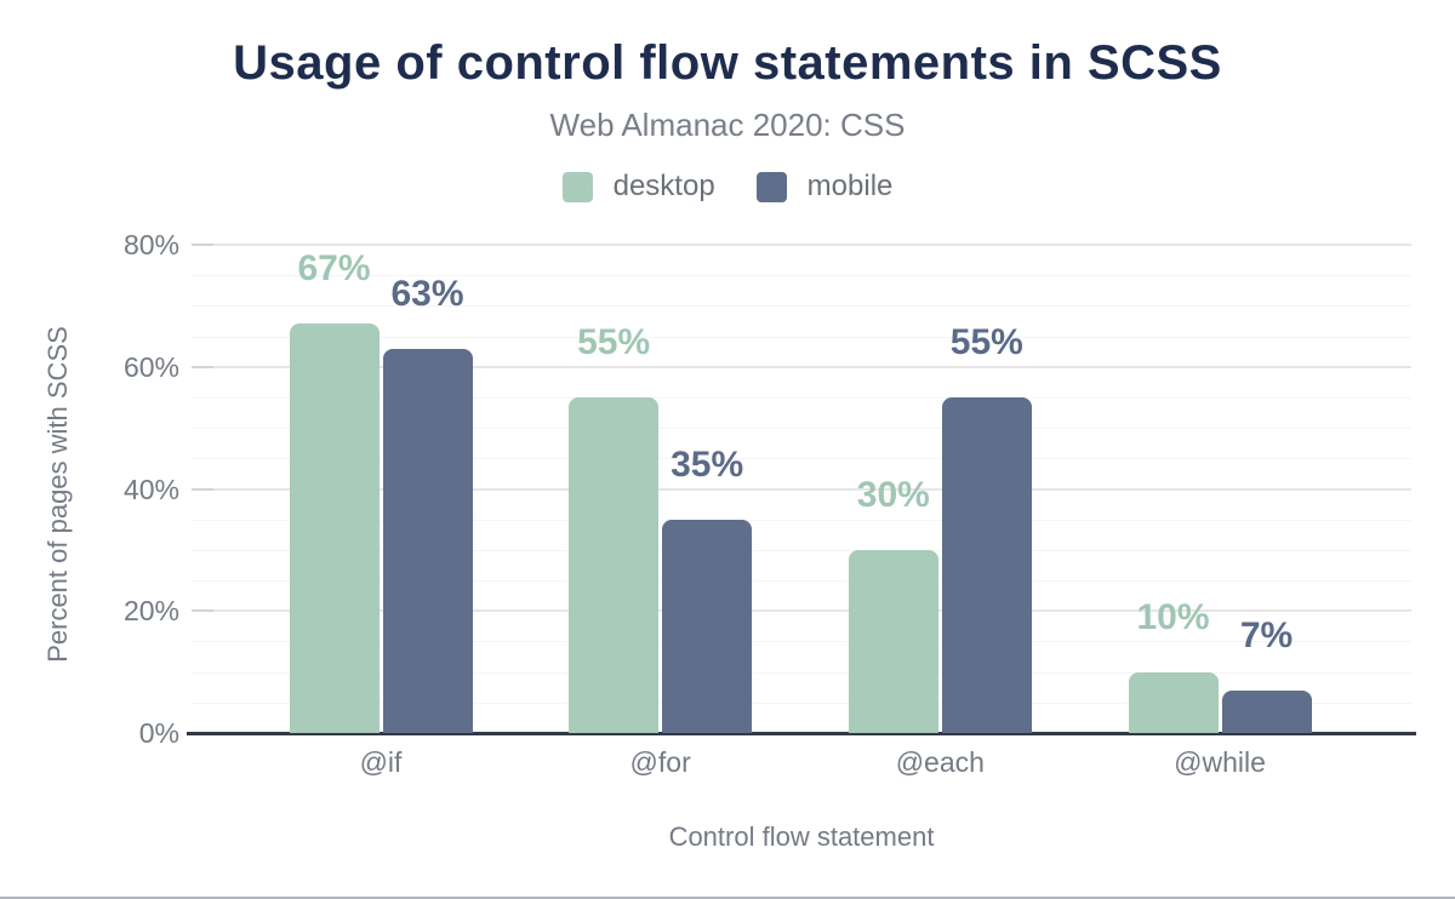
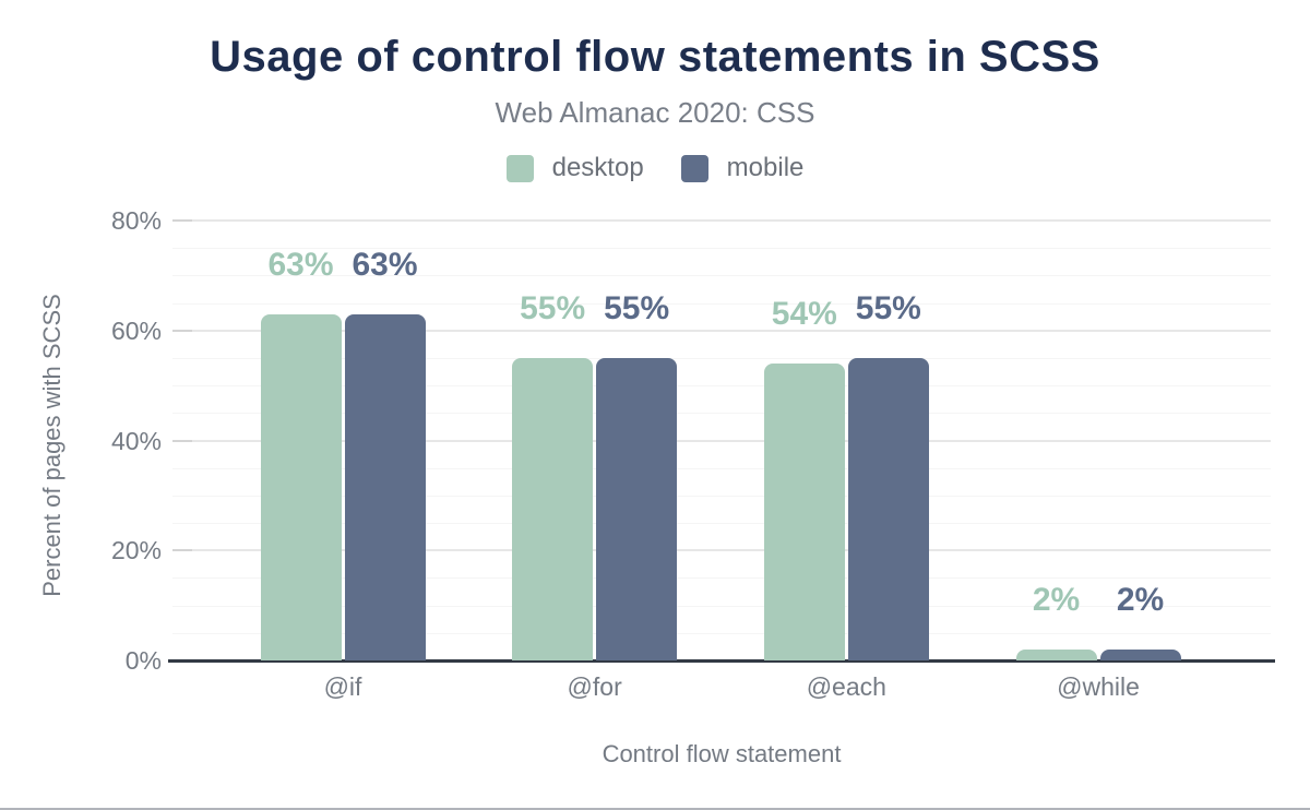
desktop/@if: 67% -> 63%
mobile/@for: 35% -> 55%
desktop/@each: 30% -> 54%
desktop/@while: 10% -> 2%
mobile/@while: 7% -> 2%
